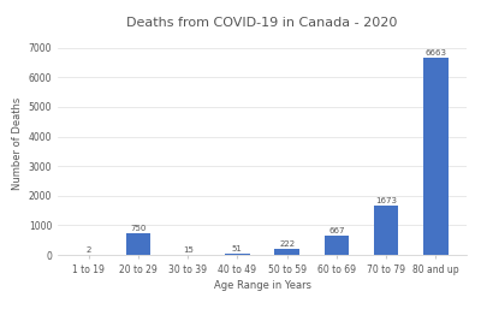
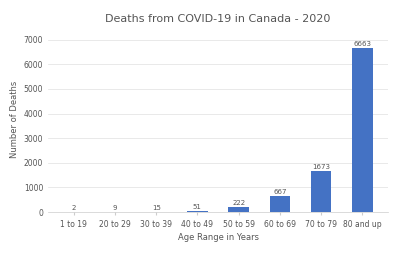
20 to 29: 750 -> 10
